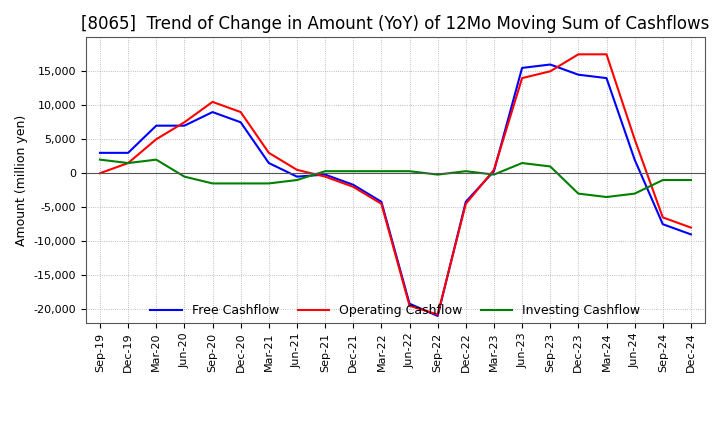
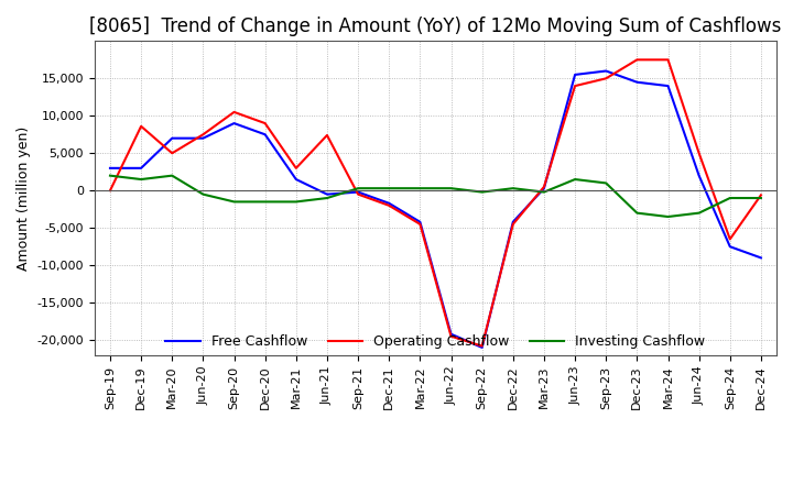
Operating Cashflow/Dec-19: 1,500 -> 8,600
Operating Cashflow/Jun-21: 500 -> 7,400
Operating Cashflow/Dec-24: -8,000 -> -600
